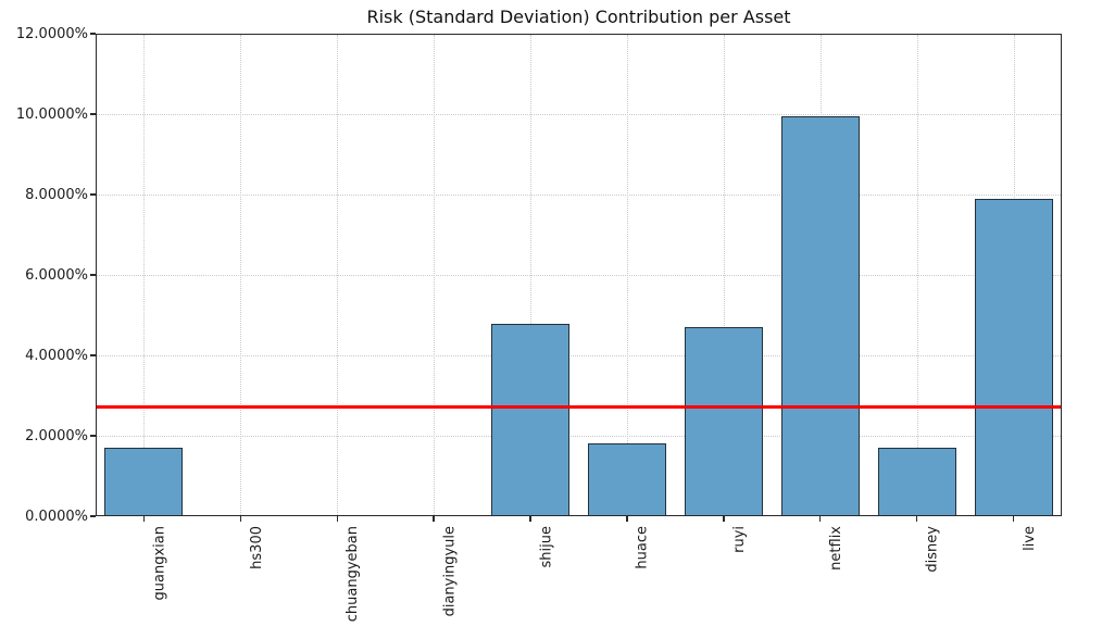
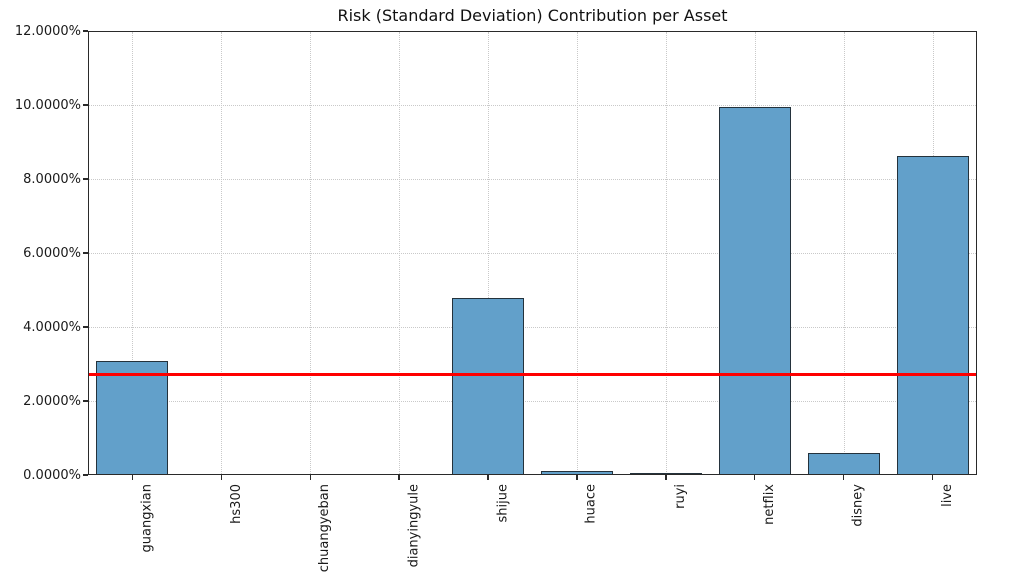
guangxian: 1.7% -> 3.1%
huace: 1.8% -> 0.1%
ruyi: 4.7% -> 0.1%
disney: 1.7% -> 0.6%
live: 7.9% -> 8.6%
